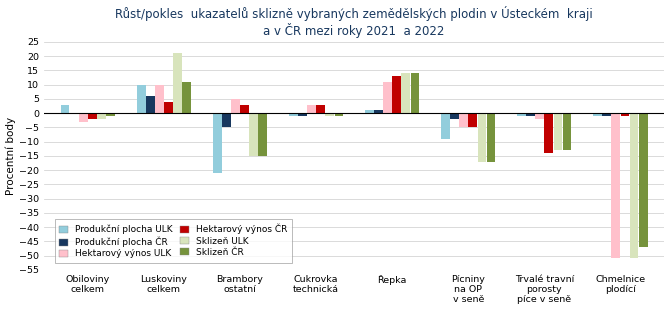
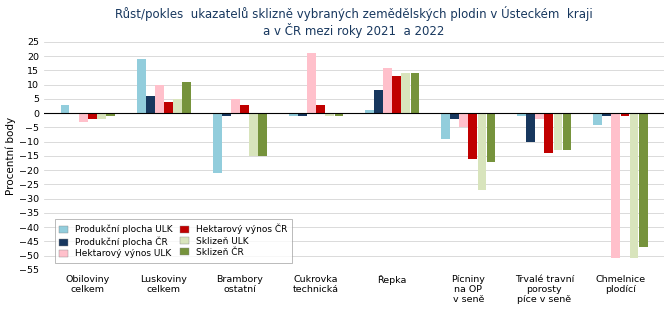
Produkční plocha ULK/Luskoviny celkem: 10 -> 19
Sklizeň ULK/Luskoviny celkem: 21 -> 5
Produkční plocha ČR/Brambory ostatní: -5 -> -1
Hektarový výnos ULK/Cukrovka technická: 3 -> 21
Produkční plocha ČR/Řepka: 1 -> 8
Hektarový výnos ULK/Řepka: 11 -> 16
Hektarový výnos ČR/Pícniny na OP v seně: -5 -> -16
Sklizeň ULK/Pícniny na OP v seně: -17 -> -27
Produkční plocha ČR/Trvalé travní porosty píce v seně: -1 -> -10
Produkční plocha ULK/Chmelnice plodící: -1 -> -4
